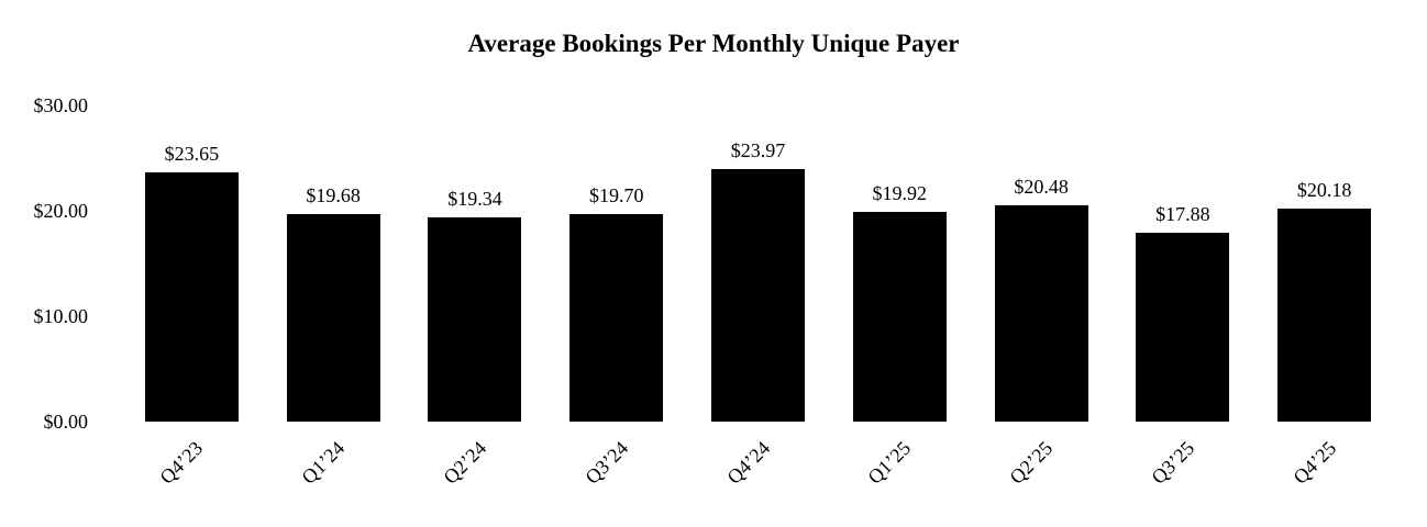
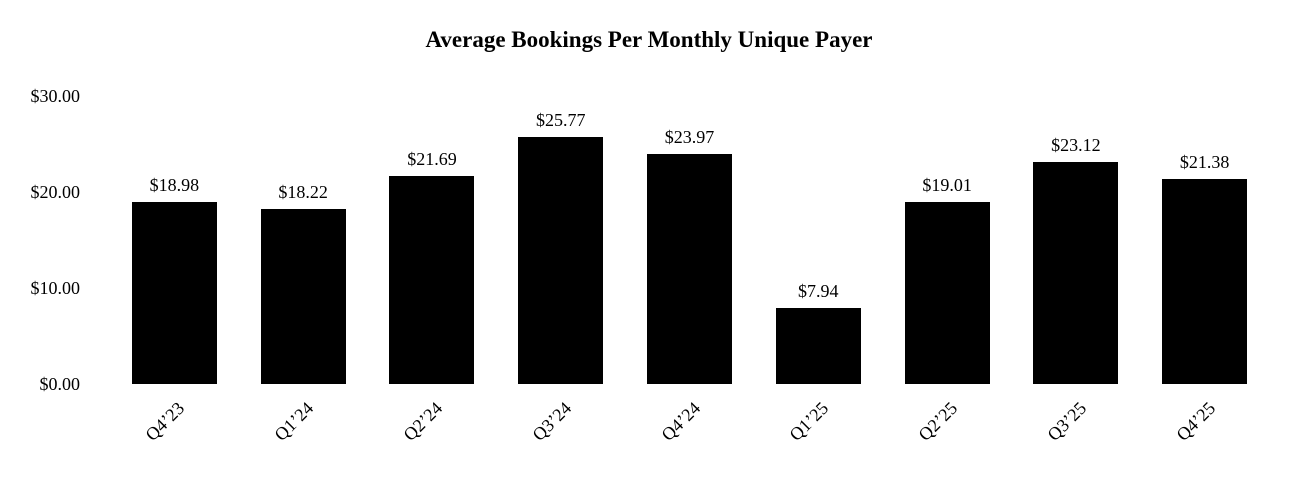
Q4’23: $23.65 -> $18.98
Q1’24: $19.68 -> $18.22
Q2’24: $19.34 -> $21.69
Q3’24: $19.70 -> $25.77
Q1’25: $19.92 -> $7.94
Q2’25: $20.48 -> $19.01
Q3’25: $17.88 -> $23.12
Q4’25: $20.18 -> $21.38
